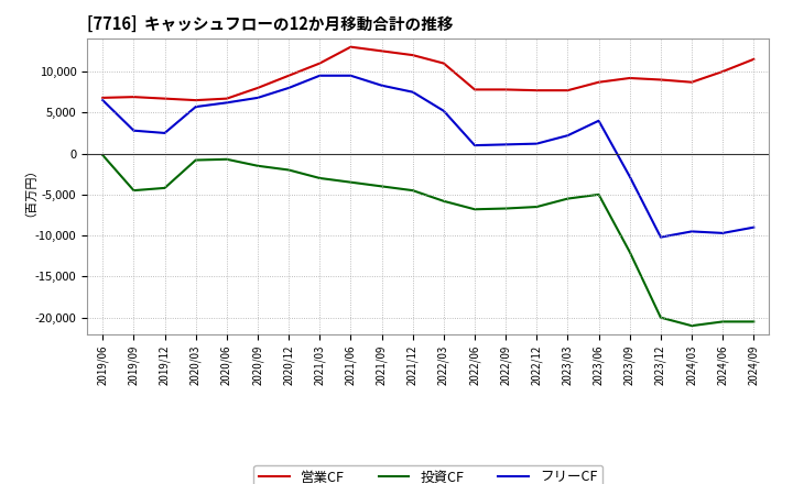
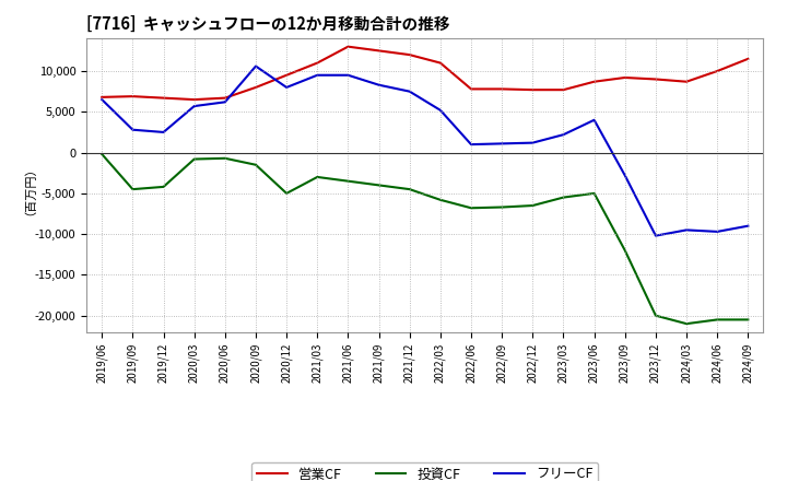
フリーCF/2020/09: 6,800 -> 10,600
投資CF/2020/12: -2,000 -> -5,000
